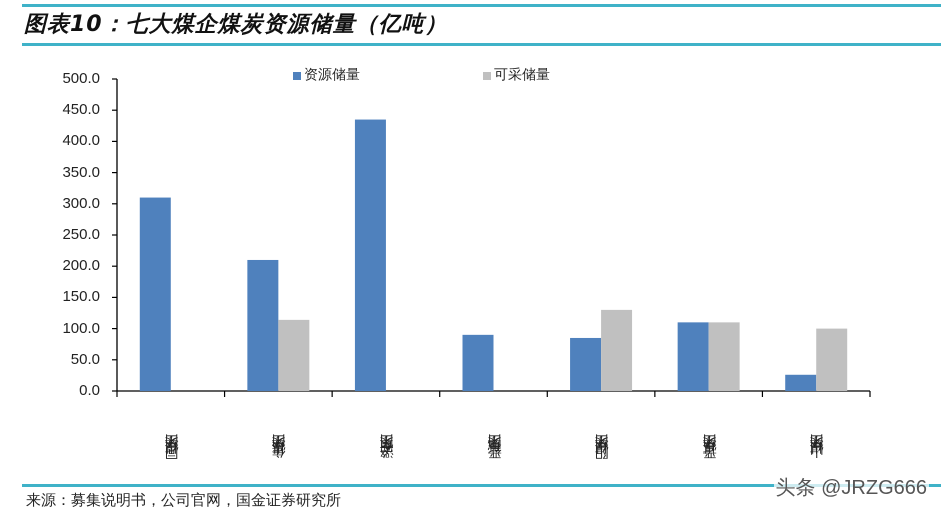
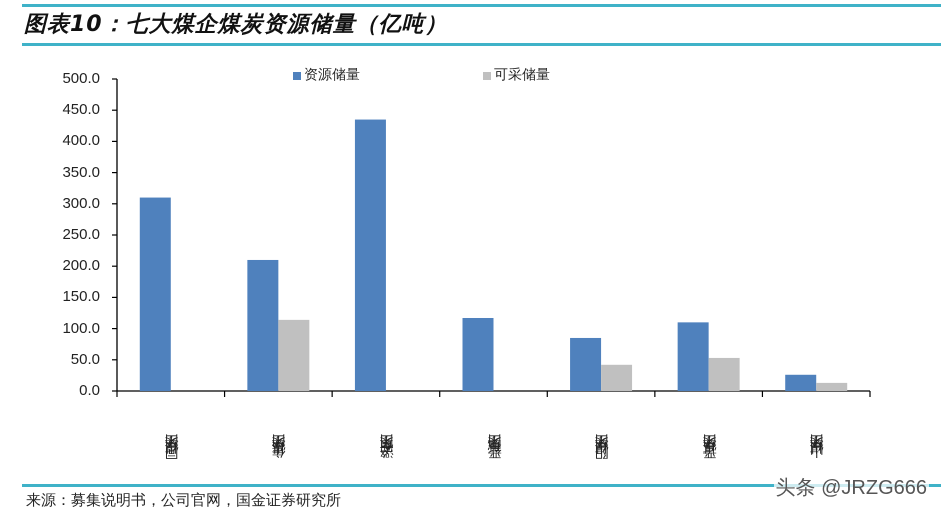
资源储量/晋能集团: 90 -> 120
可采储量/阳煤集团: 130 -> 40
可采储量/晋煤集团: 110 -> 50
可采储量/山煤集团: 100 -> 10
